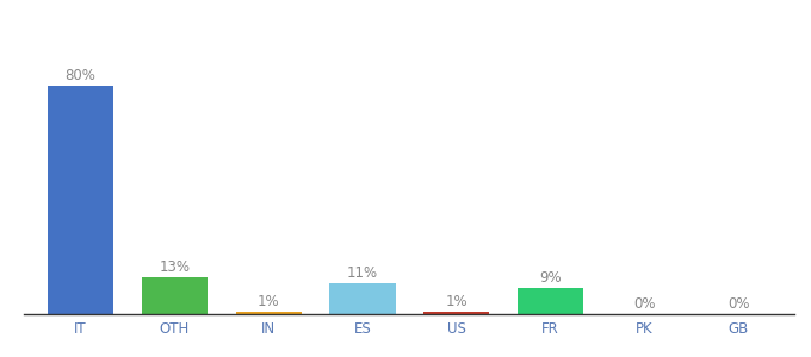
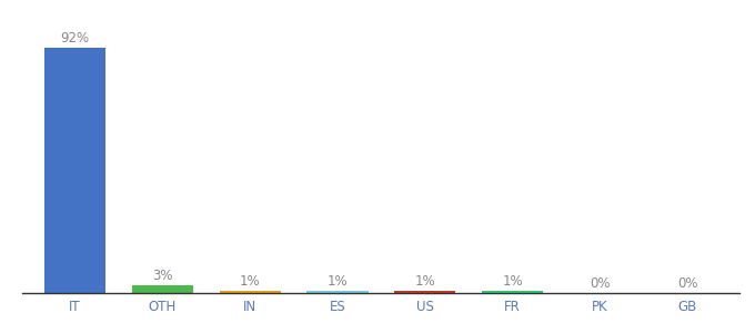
IT: 80% -> 92%
OTH: 13% -> 3%
ES: 11% -> 1%
FR: 9% -> 1%
